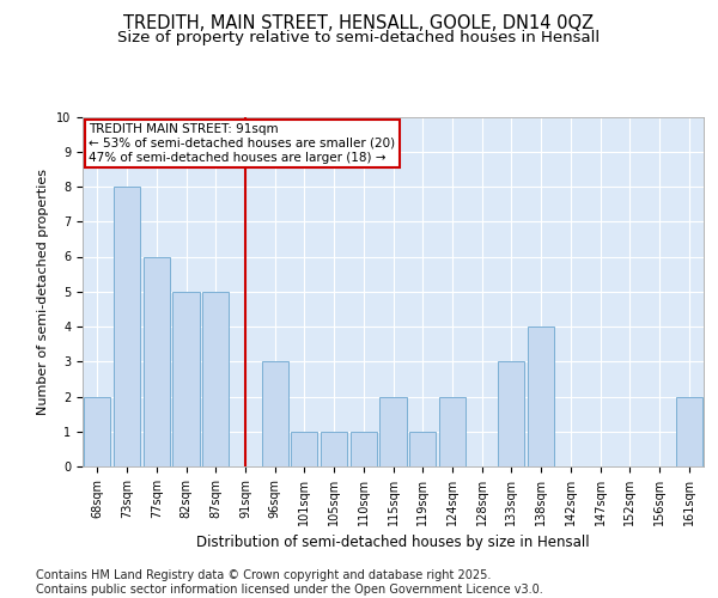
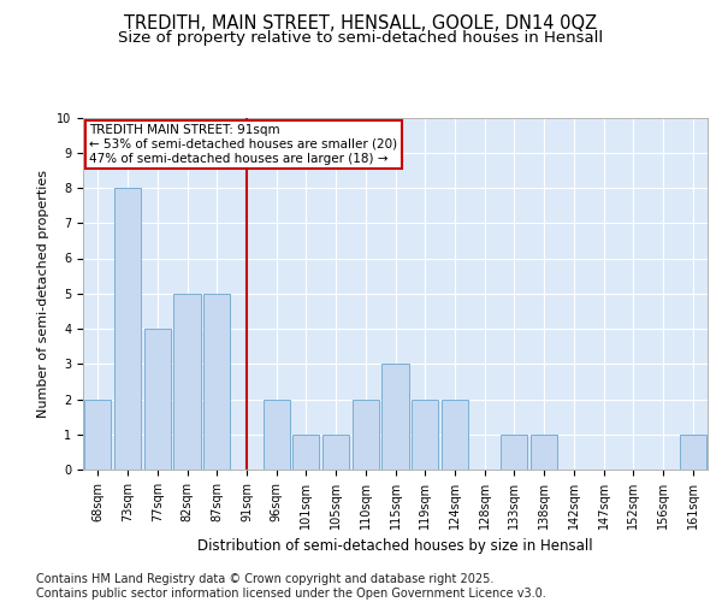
77sqm: 6 -> 4
96sqm: 3 -> 2
110sqm: 1 -> 2
115sqm: 2 -> 3
119sqm: 1 -> 2
133sqm: 3 -> 1
138sqm: 4 -> 1
161sqm: 2 -> 1
